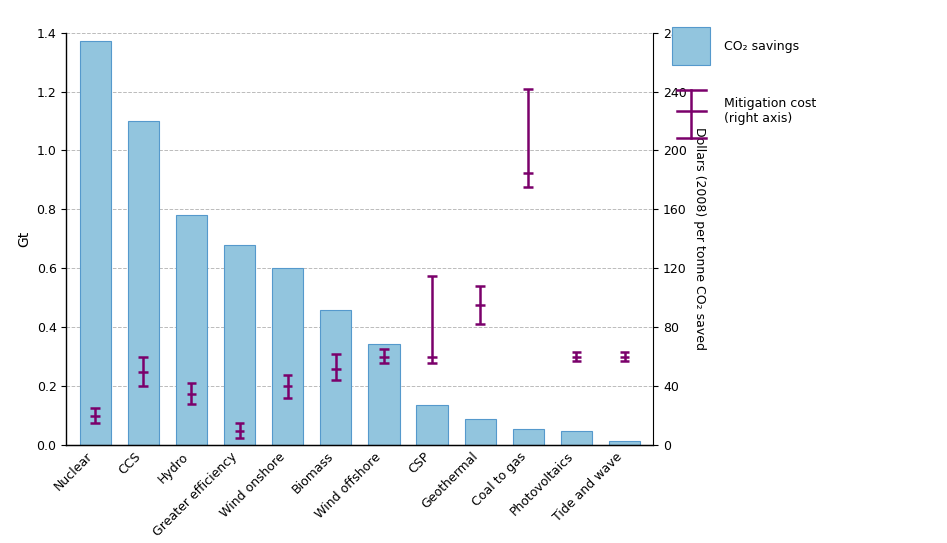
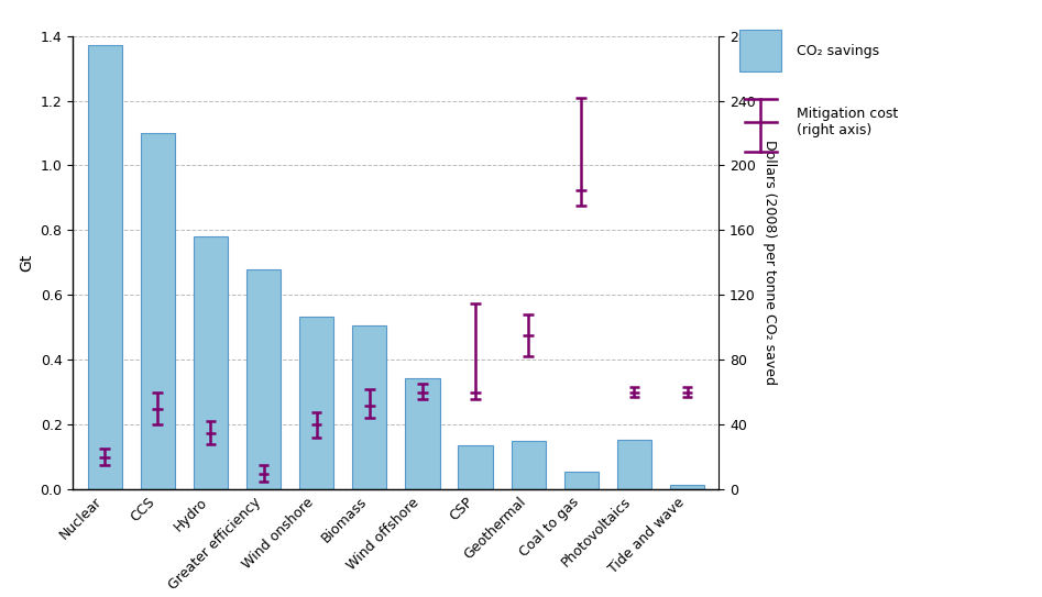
Wind onshore: 0.600 -> 0.535
Biomass: 0.460 -> 0.505
Geothermal: 0.090 -> 0.150
Photovoltaics: 0.050 -> 0.155
